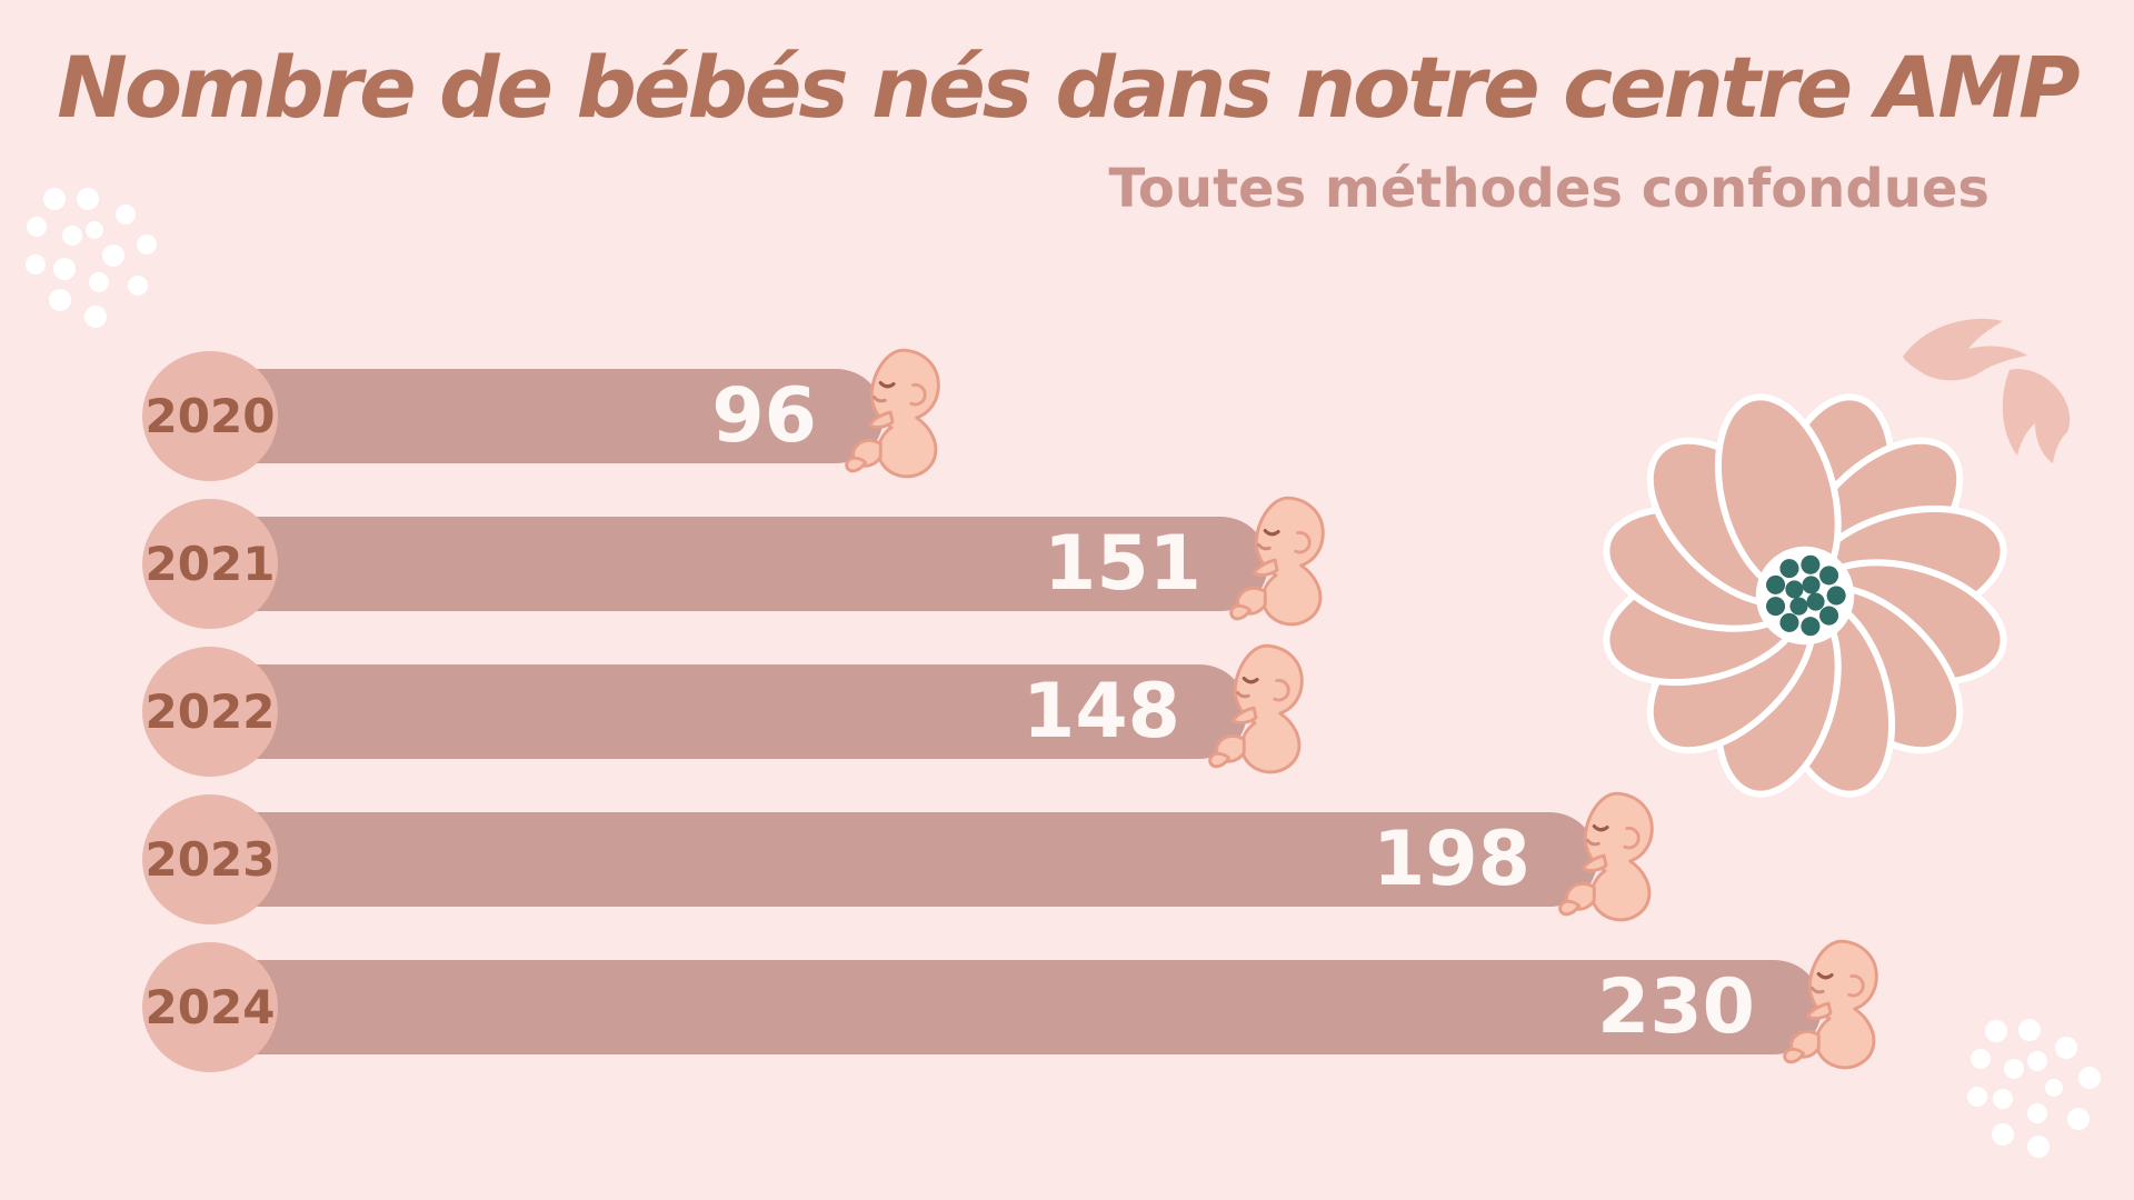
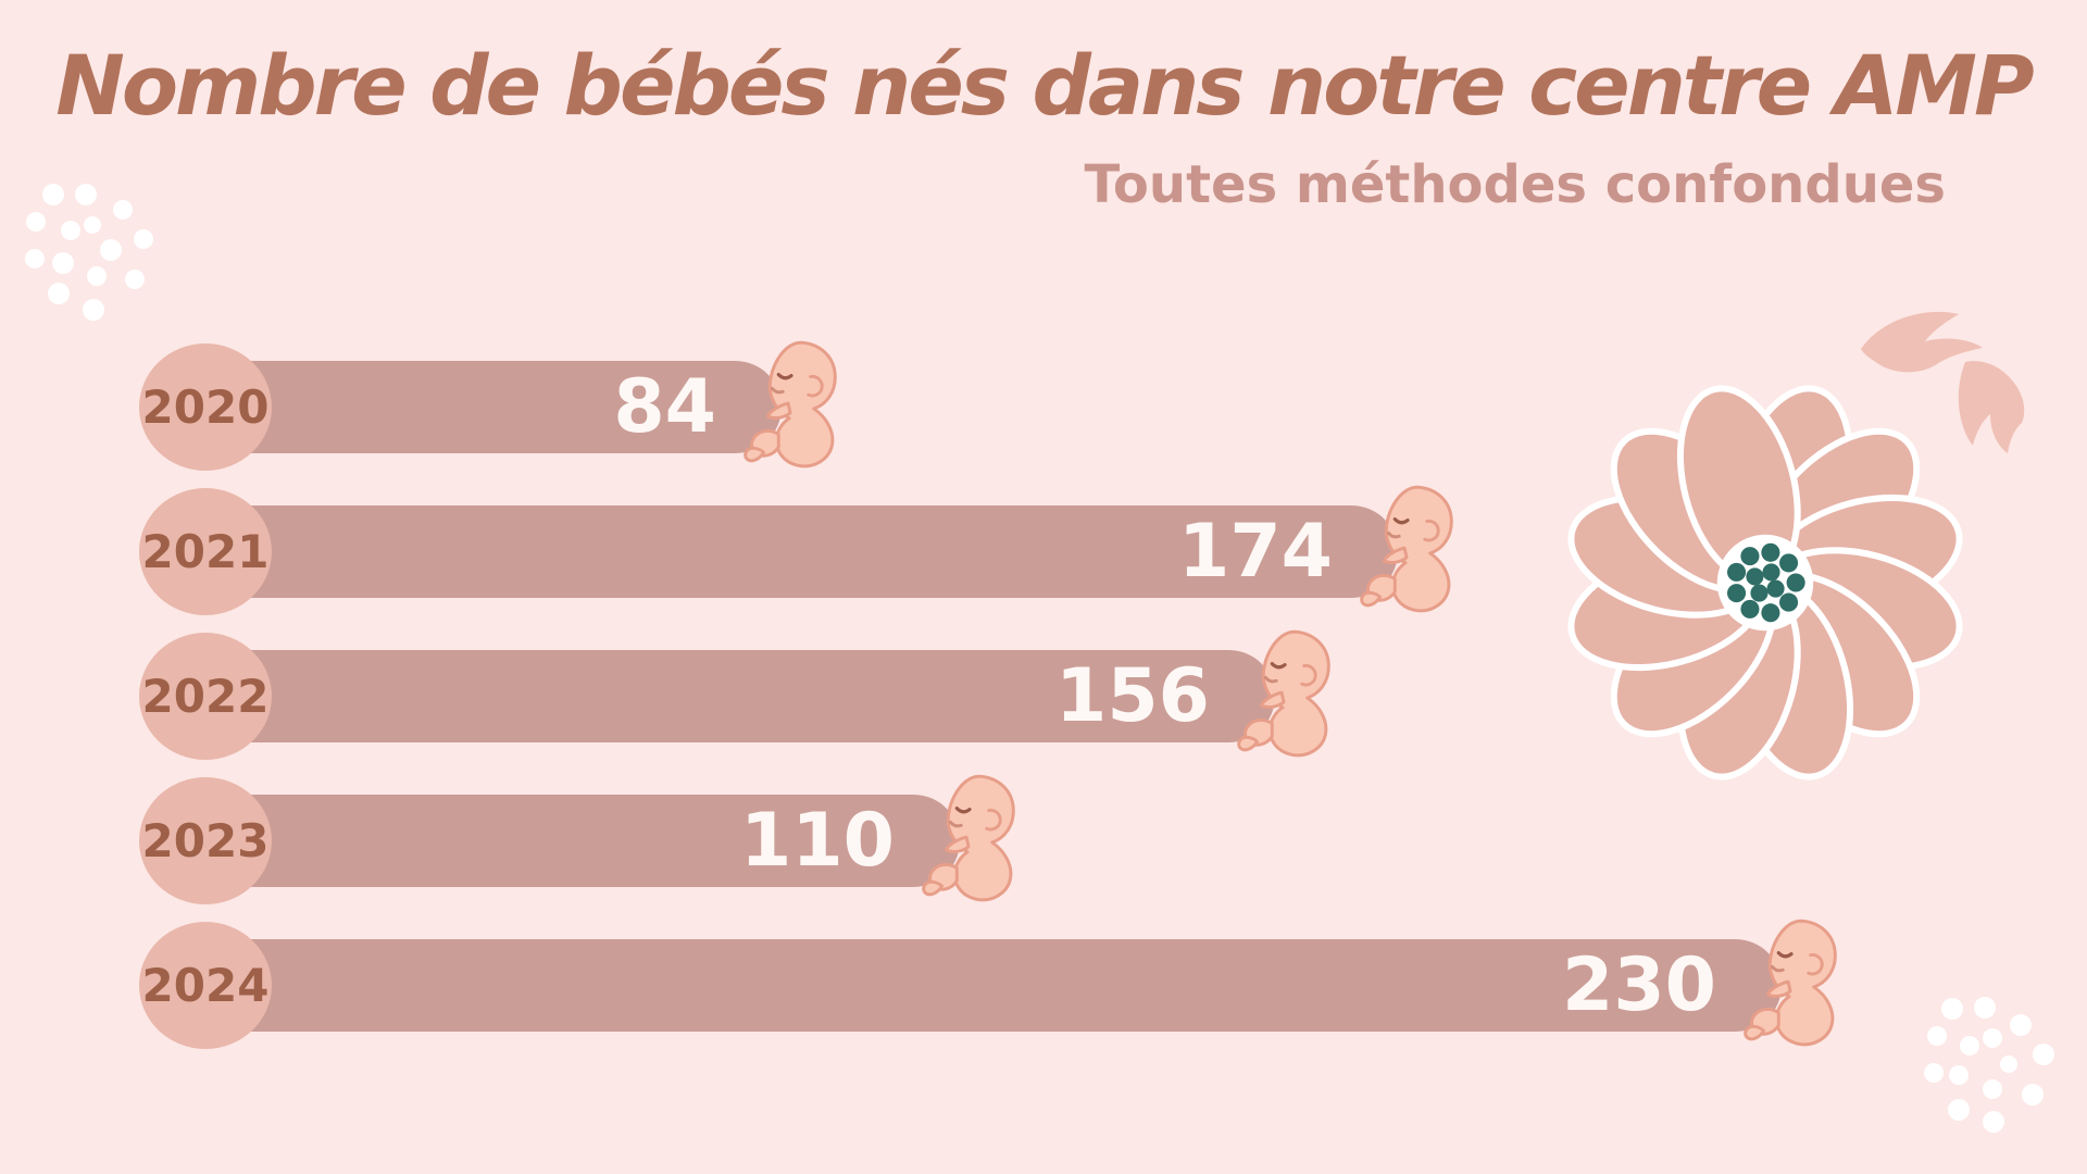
2020: 96 -> 84
2021: 151 -> 174
2022: 148 -> 156
2023: 198 -> 110
